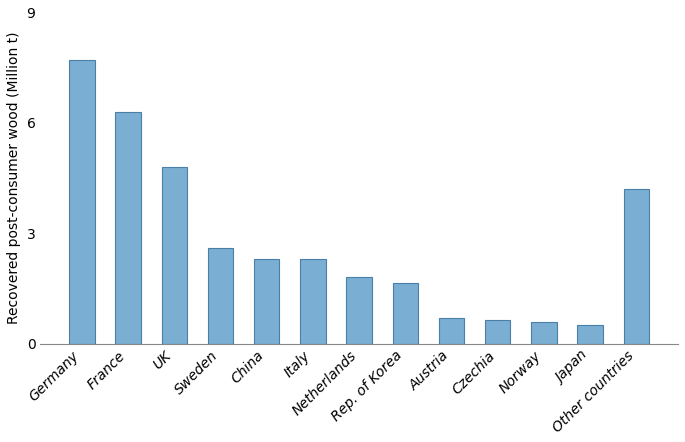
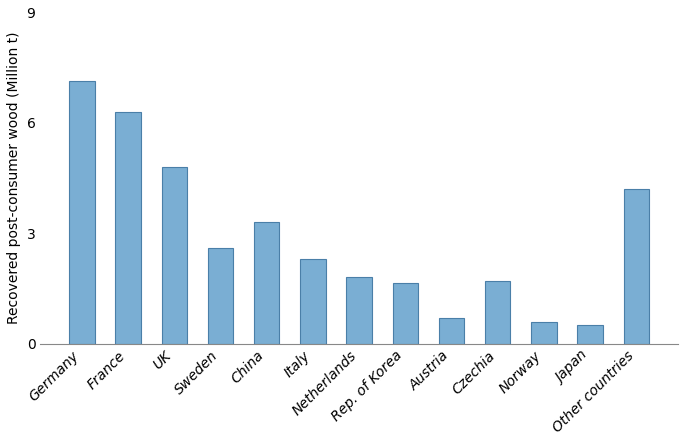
Germany: 7.70 -> 7.15
China: 2.30 -> 3.30
Czechia: 0.65 -> 1.70
